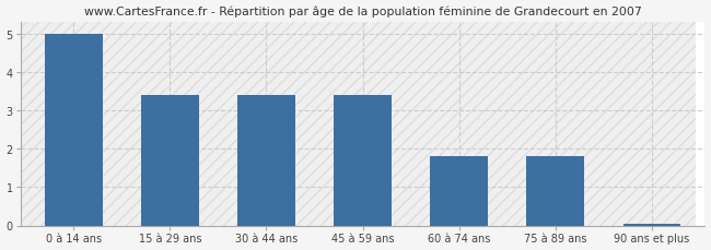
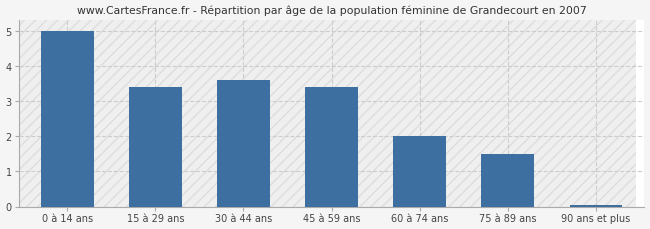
30 à 44 ans: 3.40 -> 3.60
60 à 74 ans: 1.80 -> 2.00
75 à 89 ans: 1.80 -> 1.50
